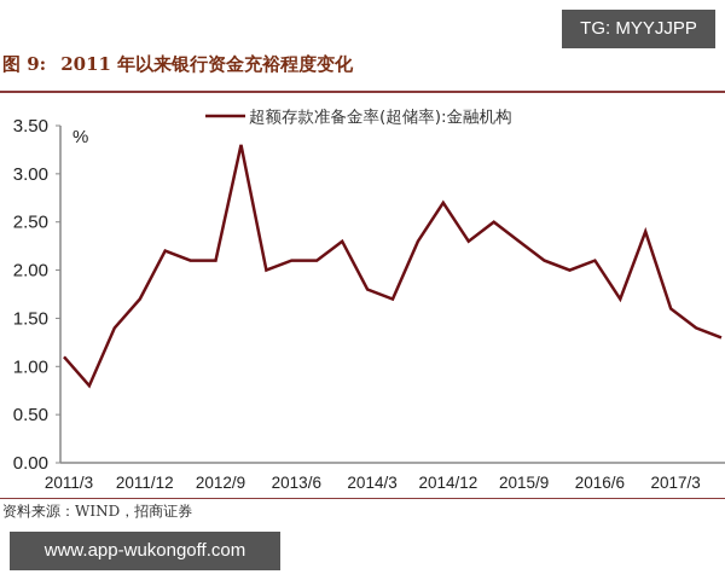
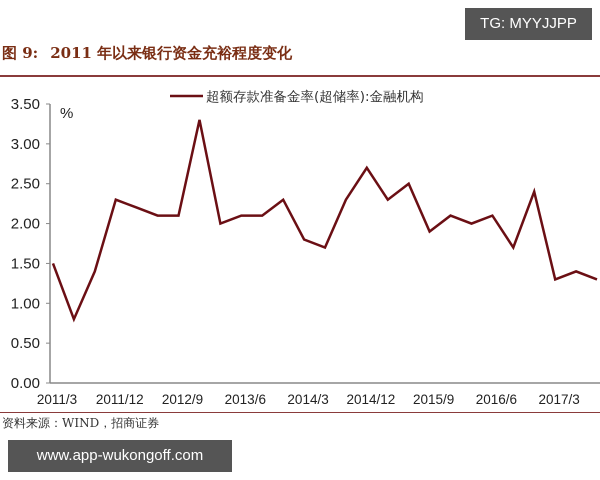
2011/3: 1.1 -> 1.5
2011/12: 1.7 -> 2.3
2015/9: 2.3 -> 1.9
2017/3: 1.6 -> 1.3
